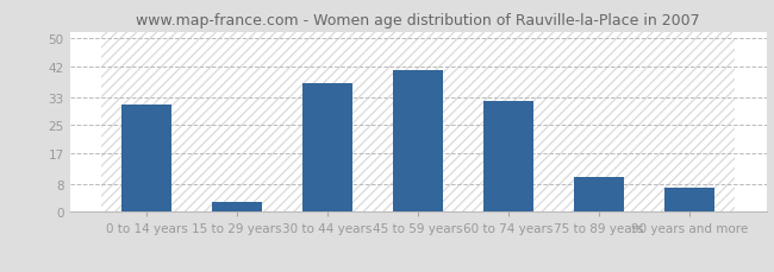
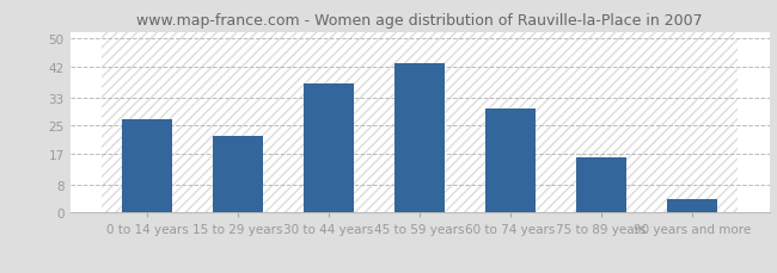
0 to 14 years: 31 -> 27
15 to 29 years: 3 -> 22
45 to 59 years: 41 -> 43
60 to 74 years: 32 -> 30
75 to 89 years: 10 -> 16
90 years and more: 7 -> 4
